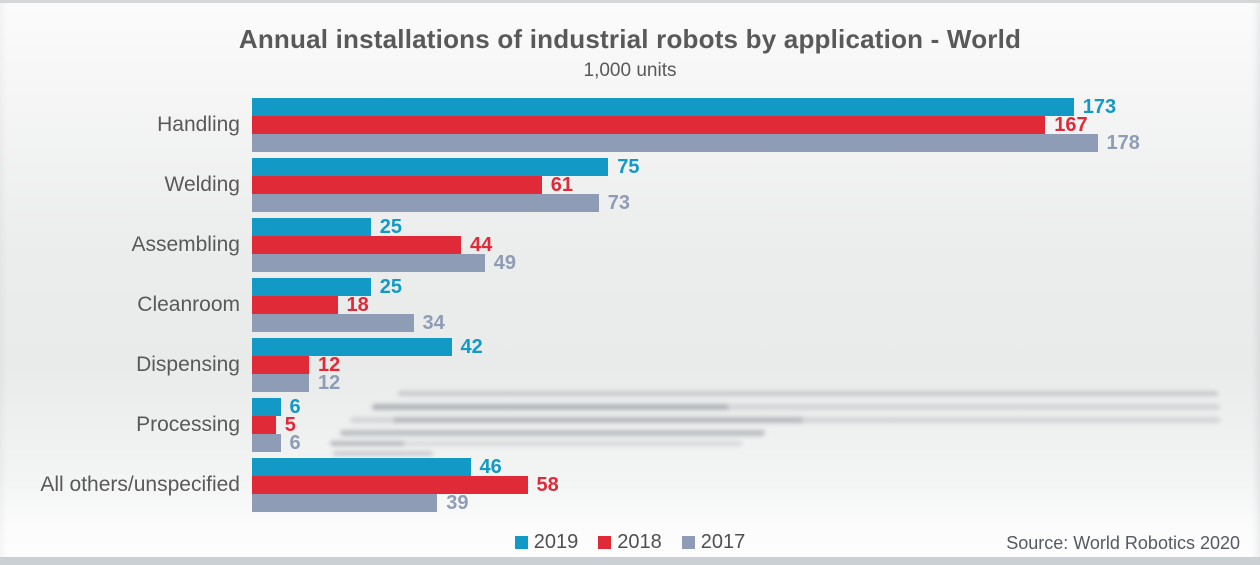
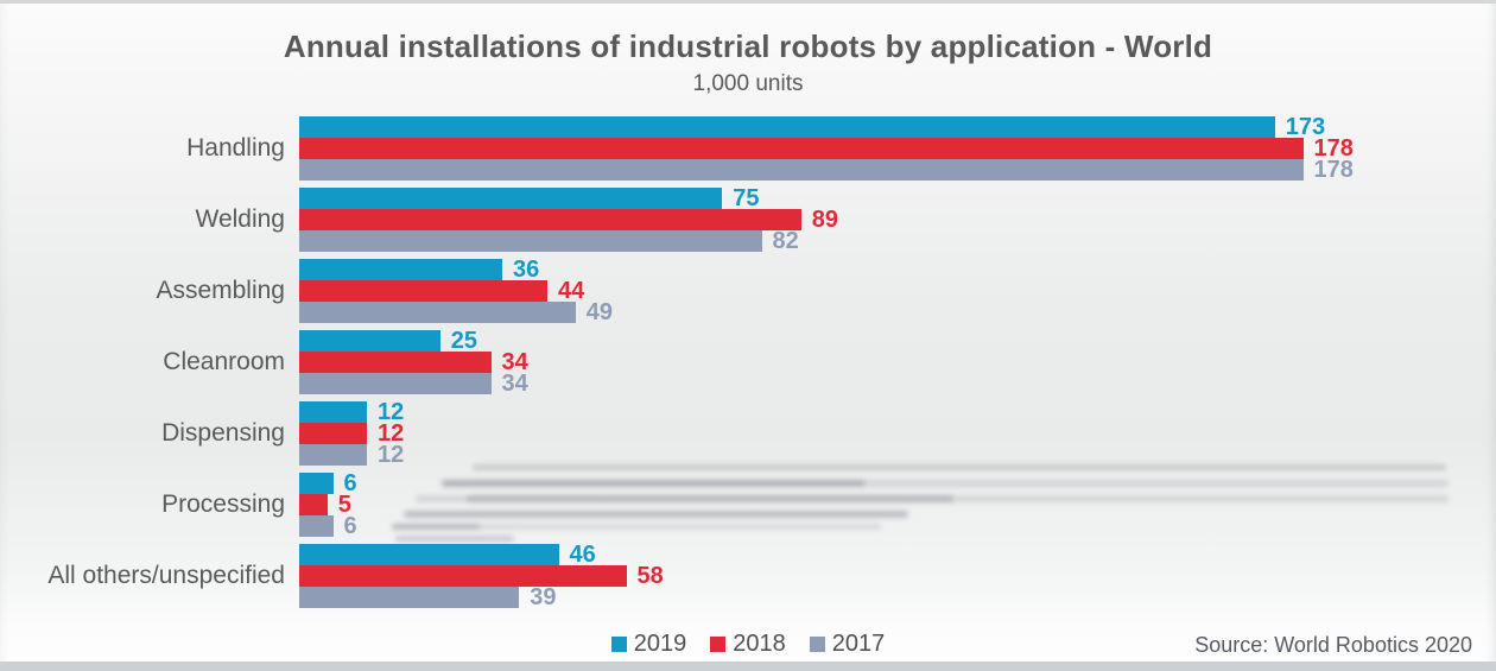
2018/Handling: 167 -> 178
2018/Welding: 61 -> 89
2017/Welding: 73 -> 82
2019/Assembling: 25 -> 36
2018/Cleanroom: 18 -> 34
2019/Dispensing: 42 -> 12
